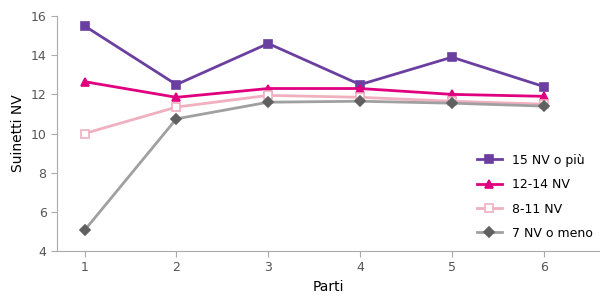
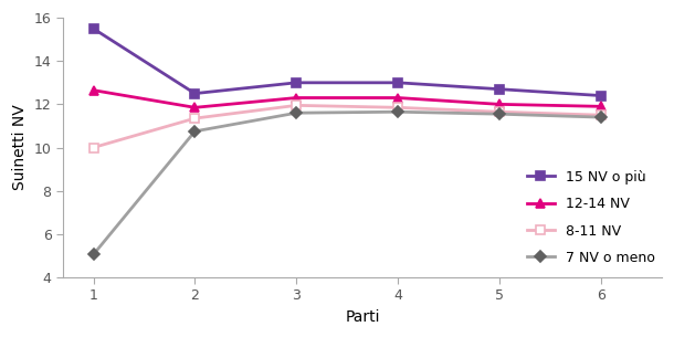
15 NV o più/3: 14.6 -> 13.0
15 NV o più/4: 12.5 -> 13.0
15 NV o più/5: 13.9 -> 12.7
